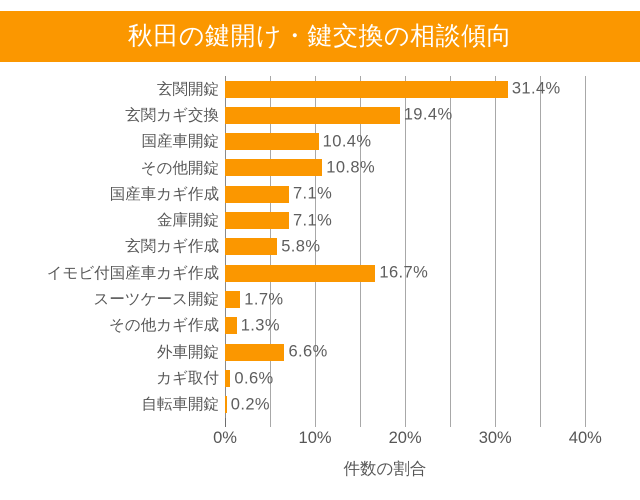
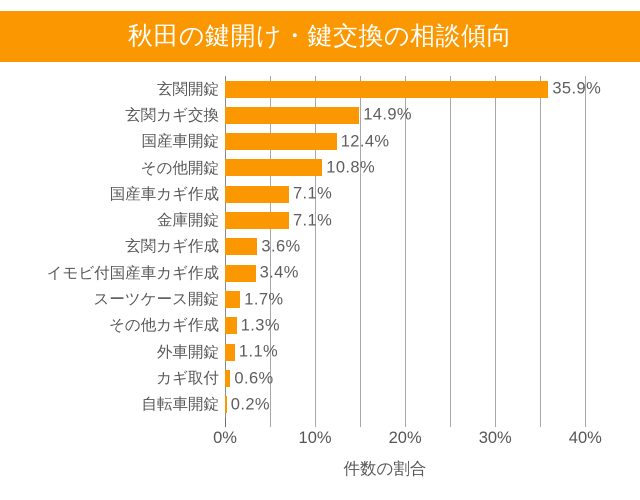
玄関開錠: 31.4% -> 35.9%
玄関カギ交換: 19.4% -> 14.9%
国産車開錠: 10.4% -> 12.4%
玄関カギ作成: 5.8% -> 3.6%
イモビ付国産車カギ作成: 16.7% -> 3.4%
外車開錠: 6.6% -> 1.1%
